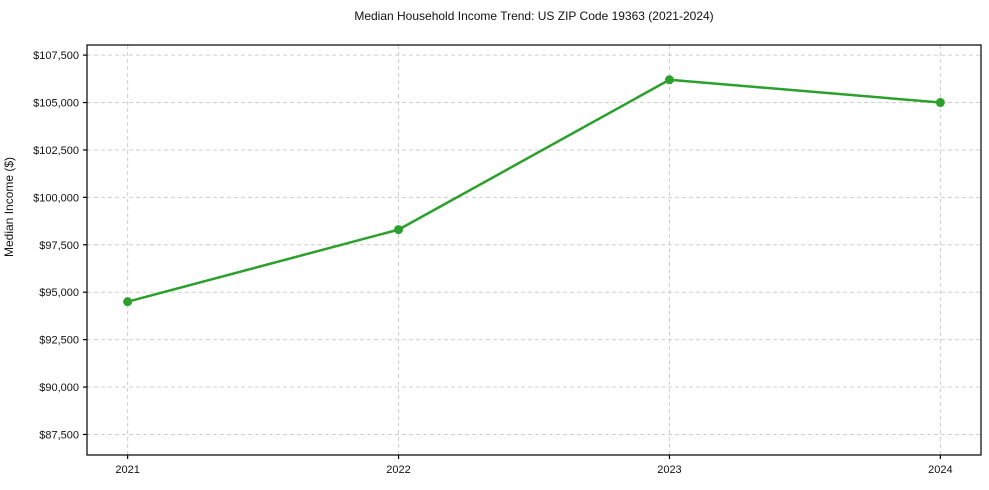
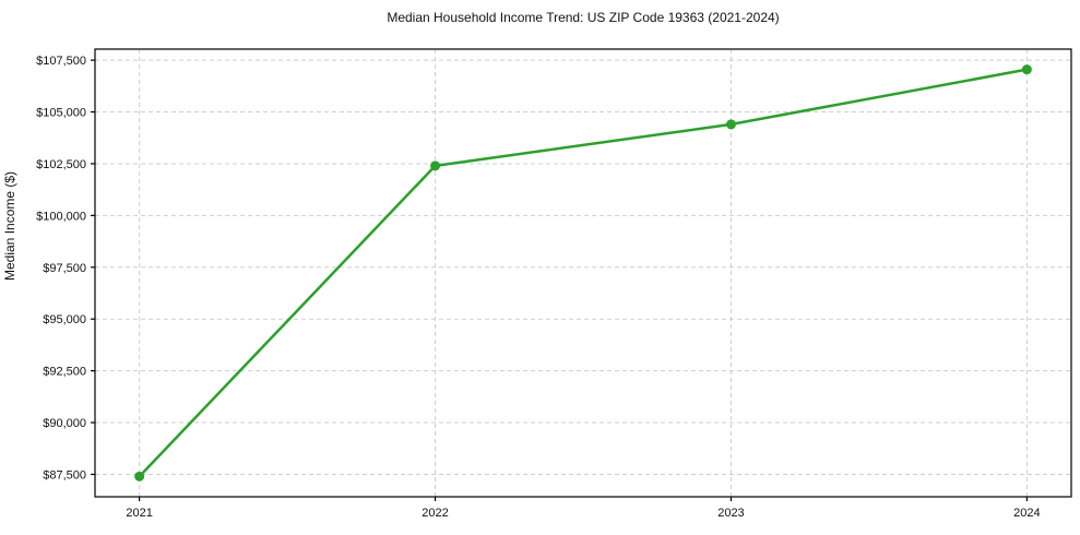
2021: $94500 -> $87400
2022: $98300 -> $102400
2023: $106200 -> $104400
2024: $105000 -> $107000
